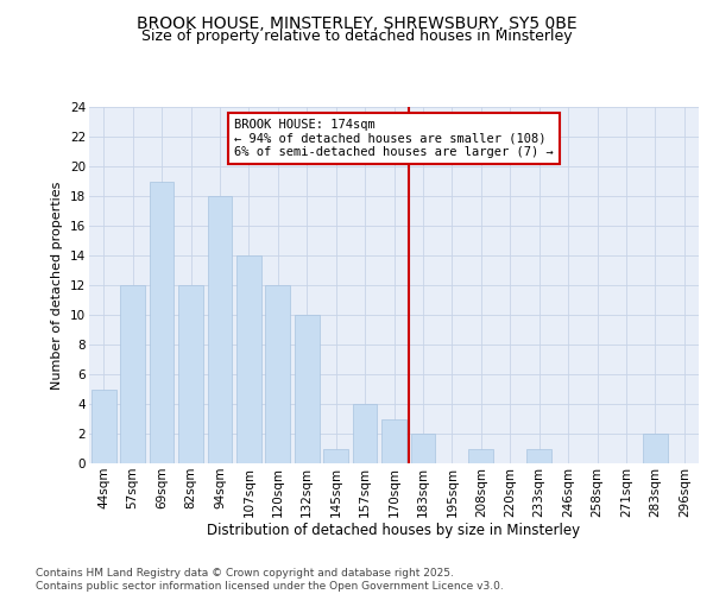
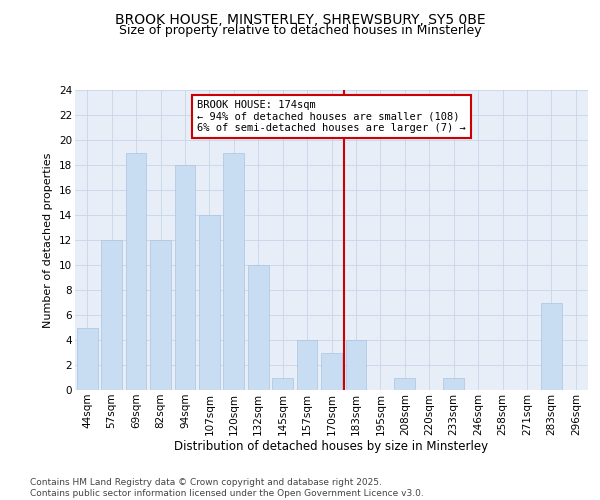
120sqm: 12 -> 19
183sqm: 2 -> 4
283sqm: 2 -> 7
